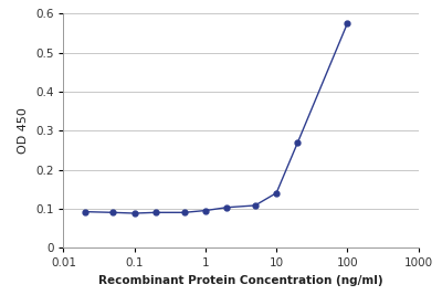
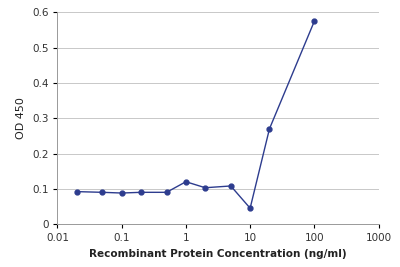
1: 0.095 -> 0.120
10: 0.140 -> 0.045
